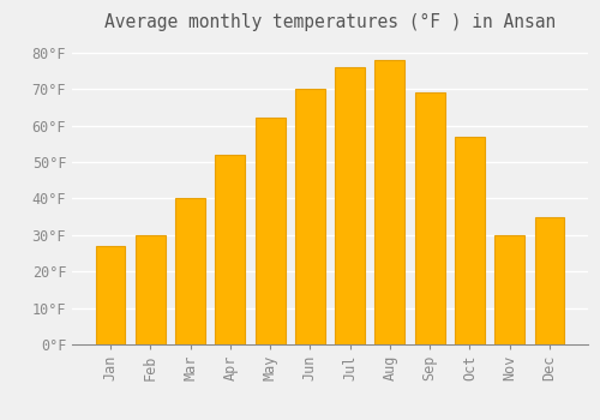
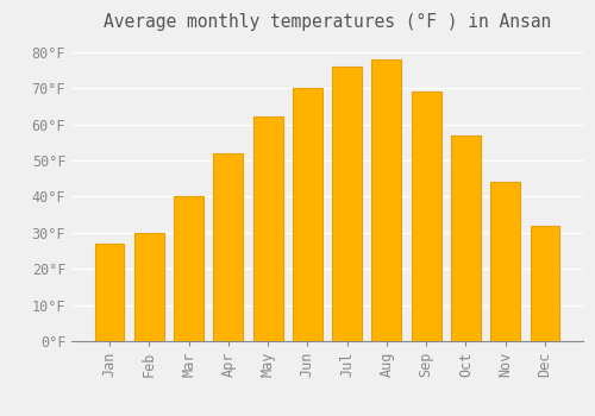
Nov: 30°F -> 44°F
Dec: 35°F -> 32°F
